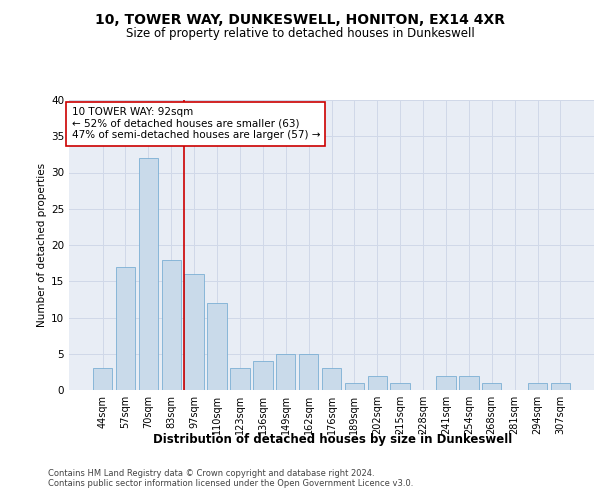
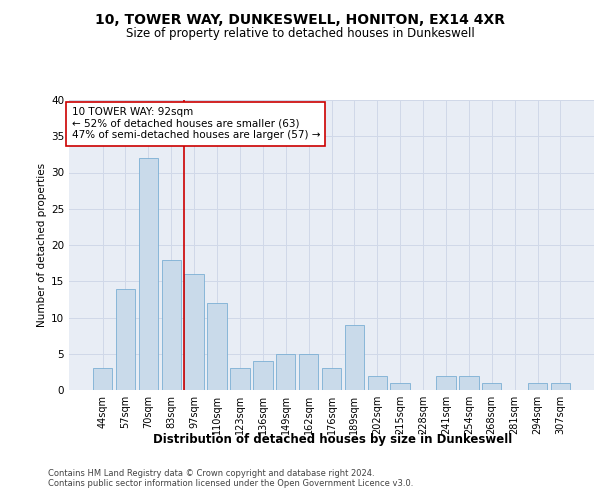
57sqm: 17 -> 14
189sqm: 1 -> 9
